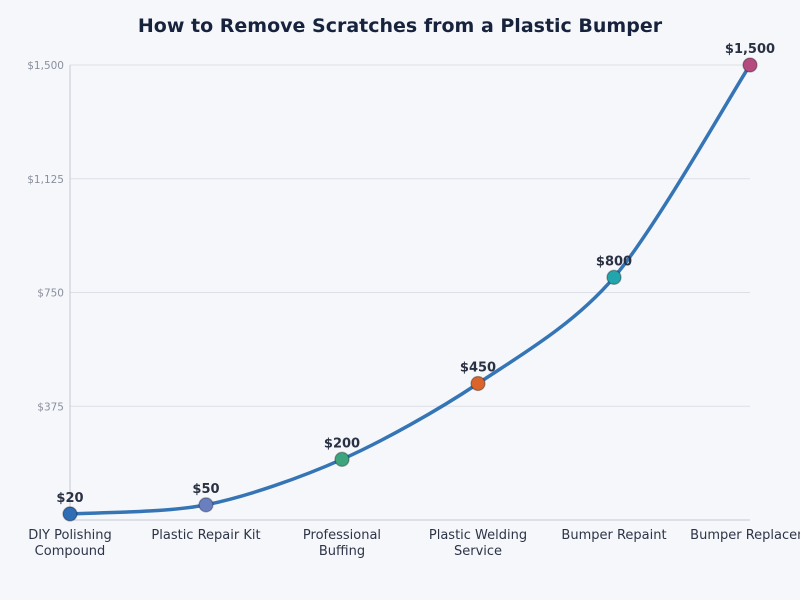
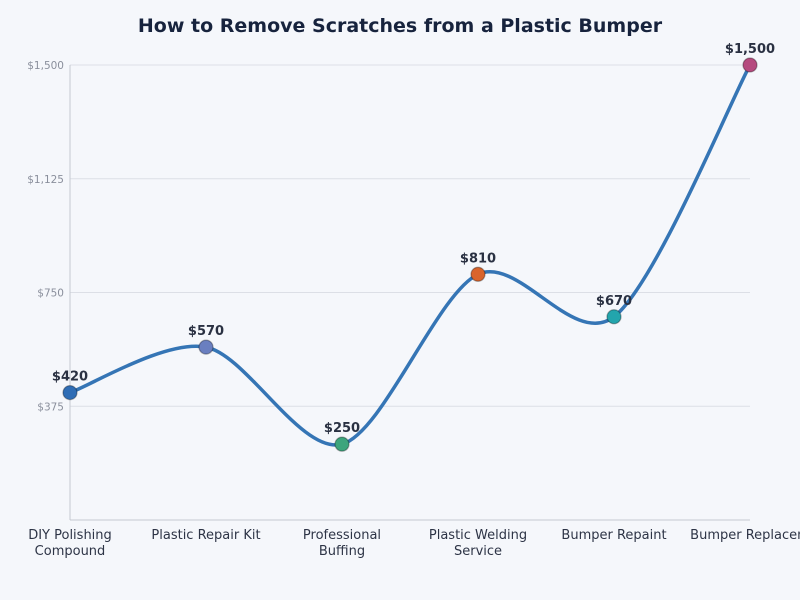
DIY Polishing Compound: $20 -> $420
Plastic Repair Kit: $50 -> $570
Professional Buffing: $200 -> $250
Plastic Welding Service: $450 -> $810
Bumper Repaint: $800 -> $670
